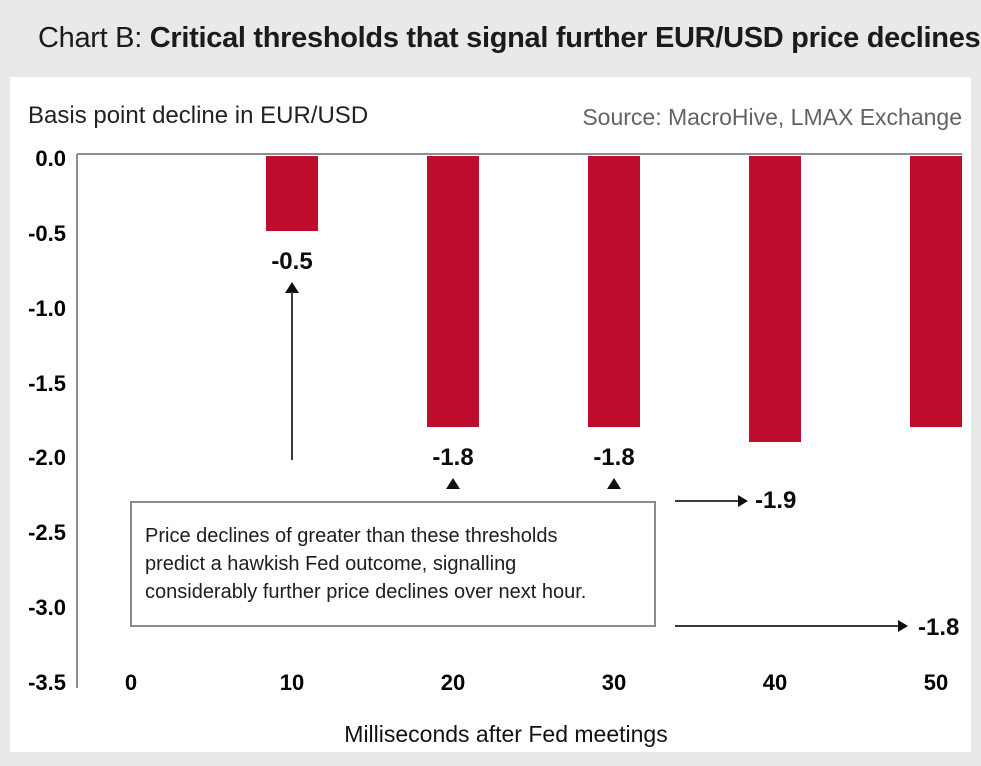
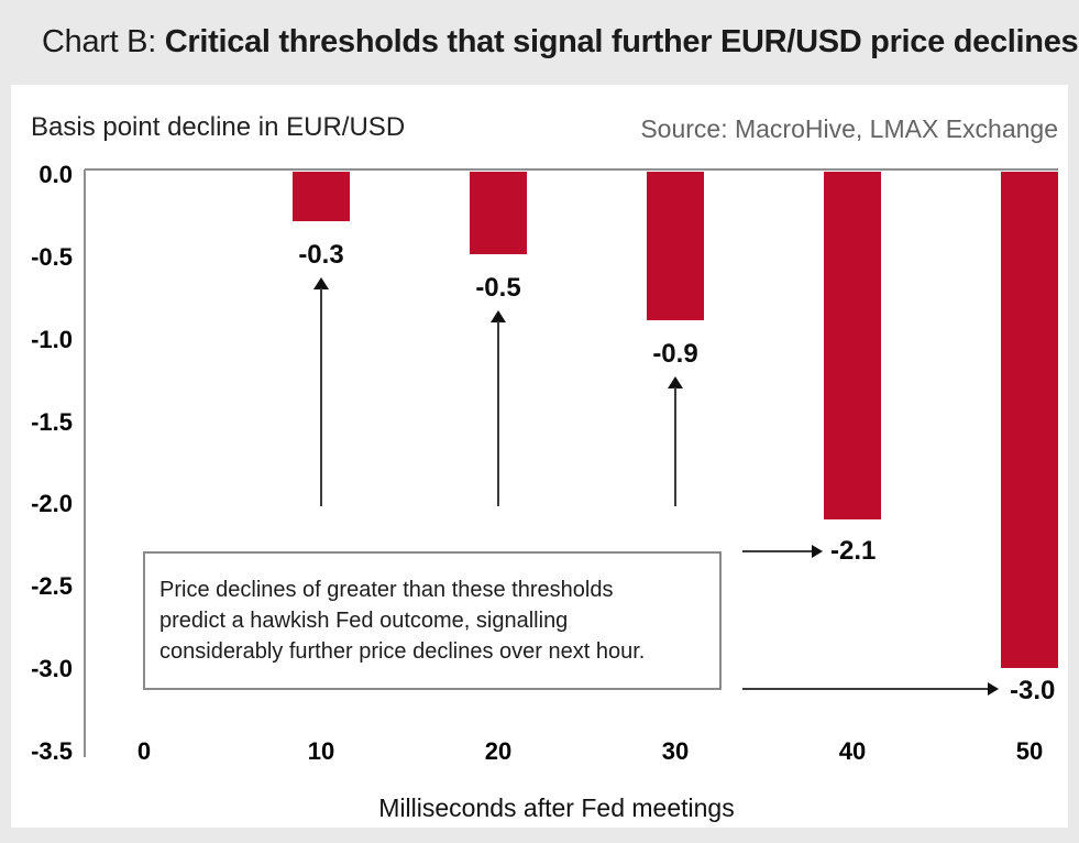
10: -0.5 -> -0.3
20: -1.8 -> -0.5
30: -1.8 -> -0.9
40: -1.9 -> -2.1
50: -1.8 -> -3.0
